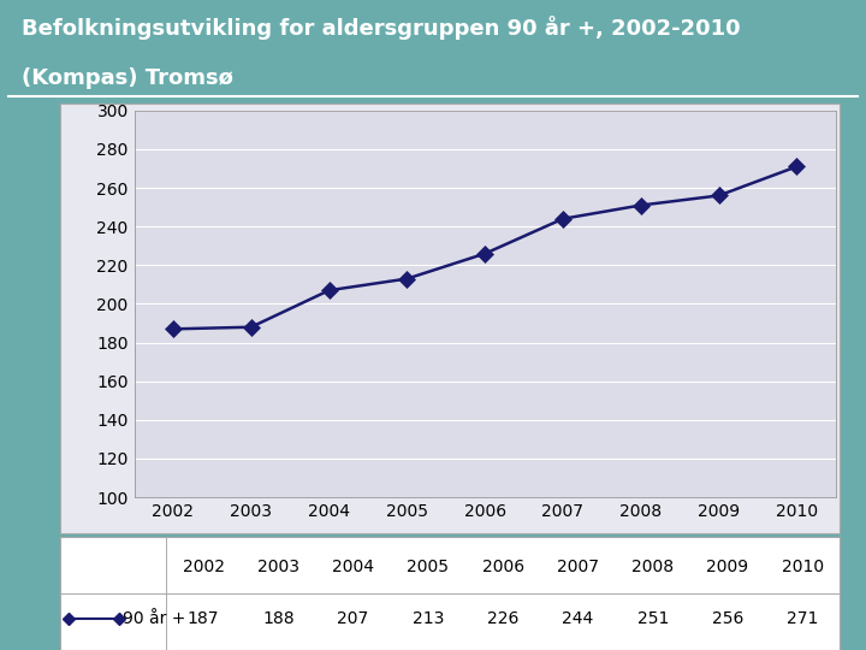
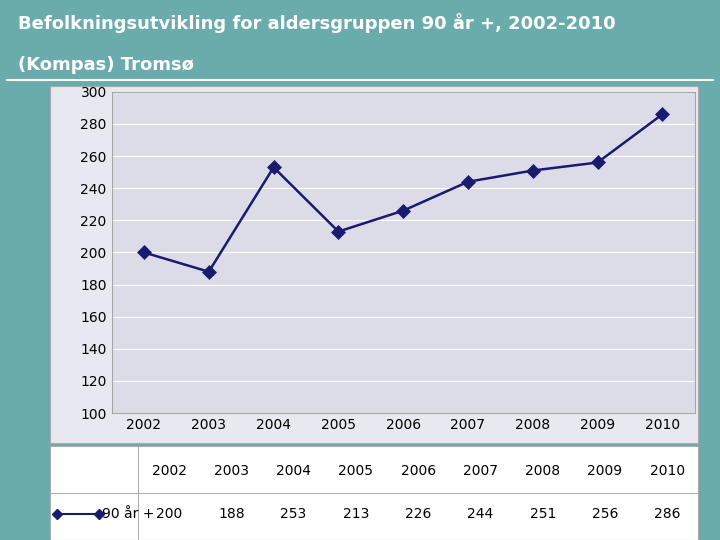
2002: 187 -> 200
2004: 207 -> 253
2010: 271 -> 286
